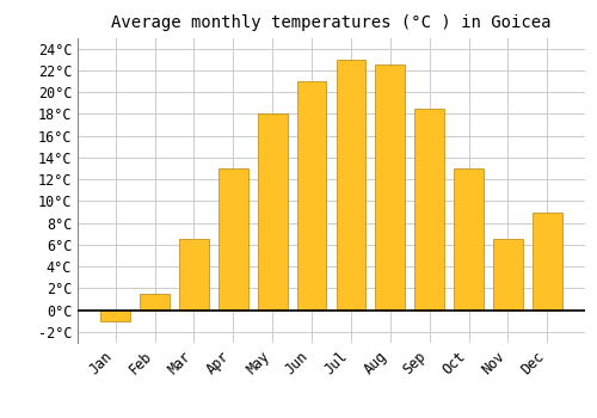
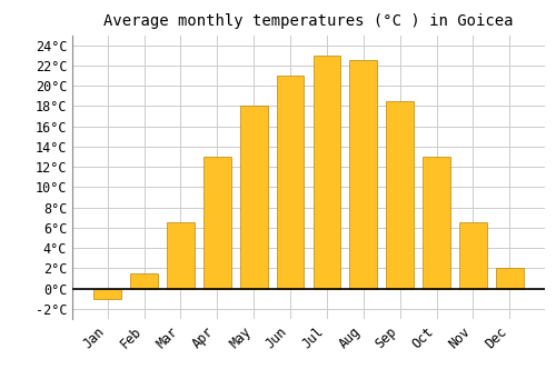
Dec: 9.0°C -> 2.0°C
